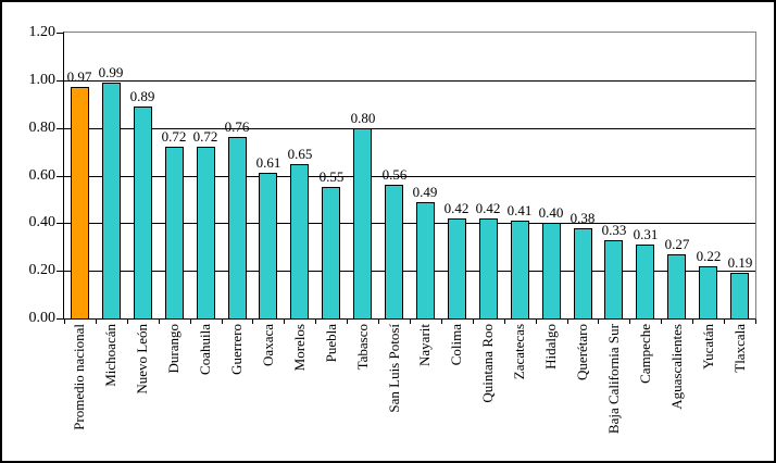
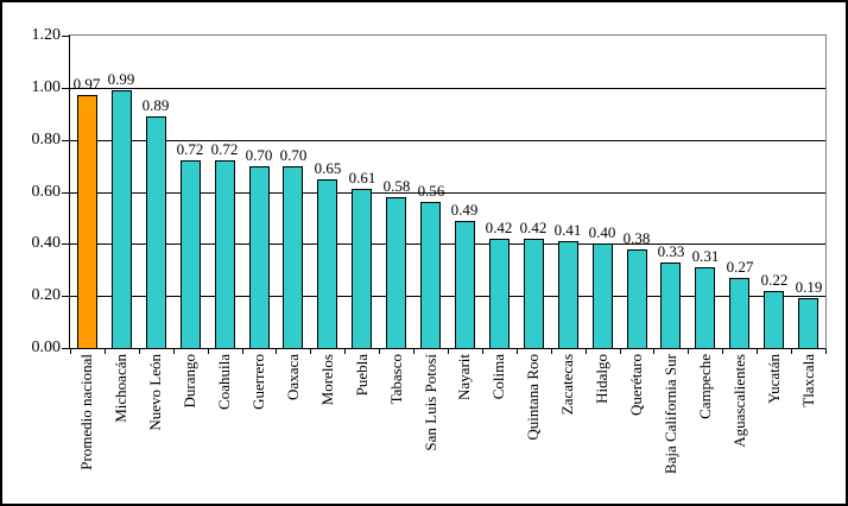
Guerrero: 0.76 -> 0.70
Oaxaca: 0.61 -> 0.70
Puebla: 0.55 -> 0.61
Tabasco: 0.80 -> 0.58
